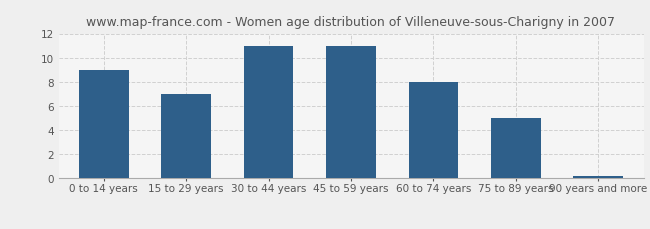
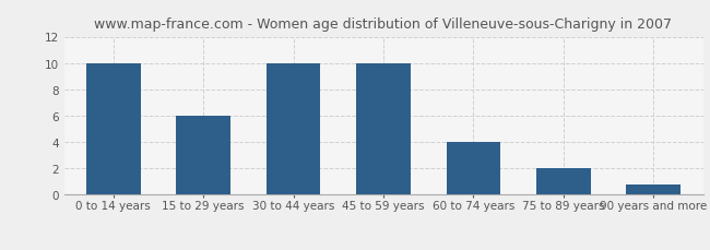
0 to 14 years: 9.0 -> 10.0
15 to 29 years: 7.0 -> 6.0
30 to 44 years: 11.0 -> 10.0
45 to 59 years: 11.0 -> 10.0
60 to 74 years: 8.0 -> 4.0
75 to 89 years: 5.0 -> 2.0
90 years and more: 0.2 -> 0.8
